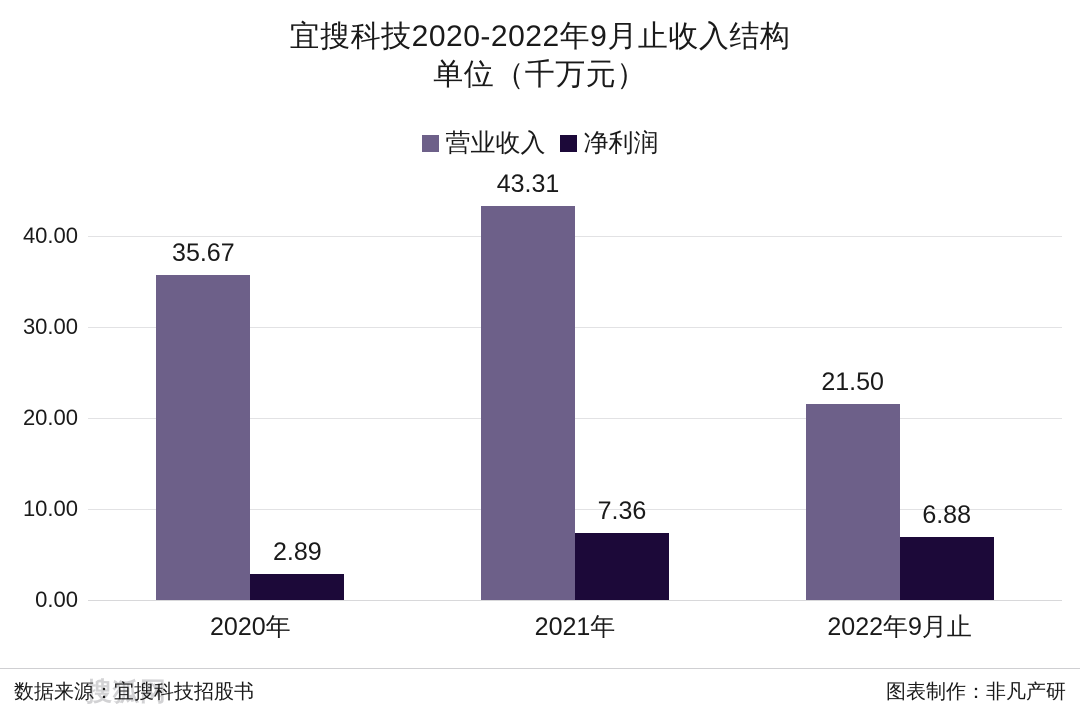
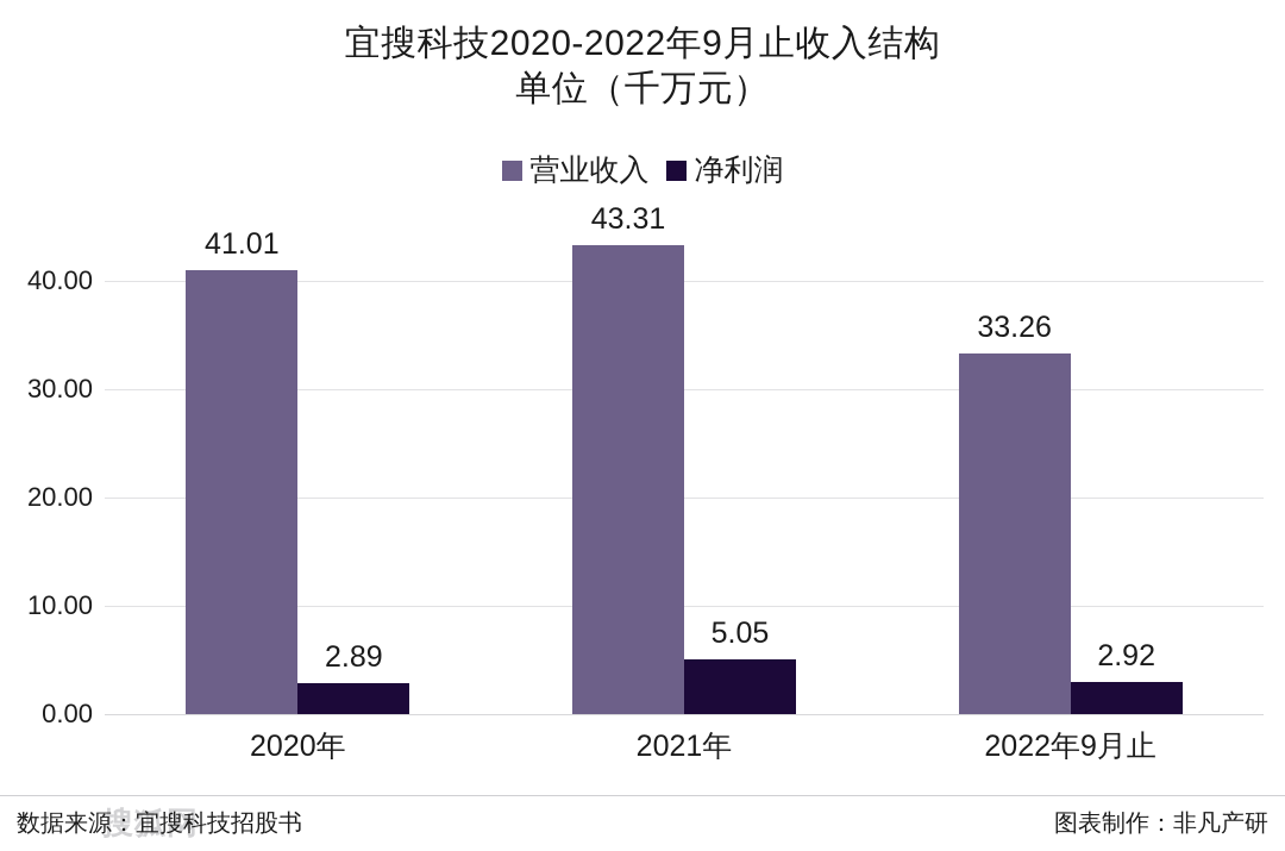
营业收入/2020年: 35.67 -> 41.01
净利润/2021年: 7.36 -> 5.05
营业收入/2022年9月止: 21.50 -> 33.26
净利润/2022年9月止: 6.88 -> 2.92
